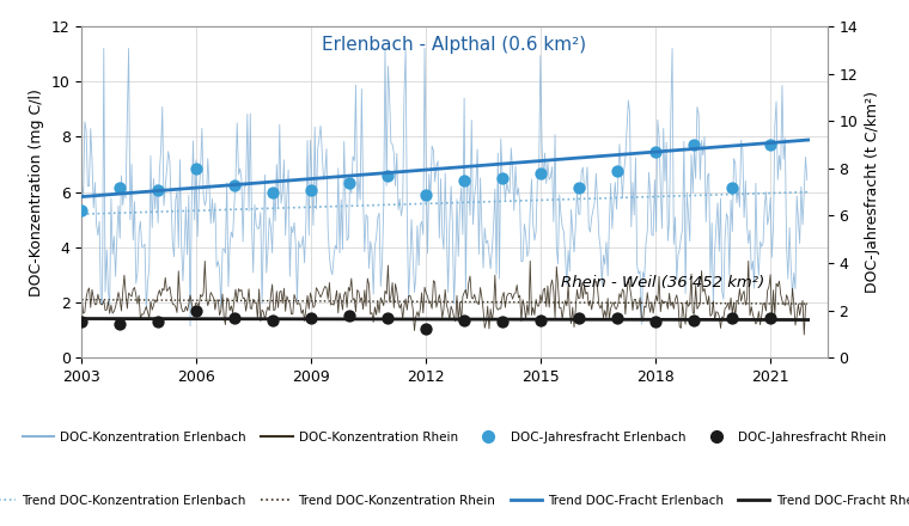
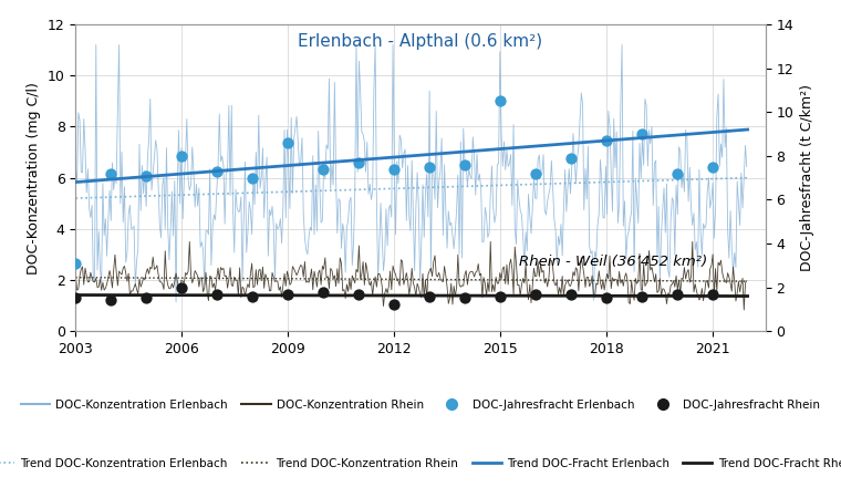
DOC-Jahresfracht Erlenbach/2003: 6.2 -> 3.1
DOC-Jahresfracht Erlenbach/2009: 7.1 -> 8.6
DOC-Jahresfracht Erlenbach/2012: 6.9 -> 7.4
DOC-Jahresfracht Erlenbach/2015: 7.8 -> 10.5
DOC-Jahresfracht Erlenbach/2021: 9.0 -> 7.5
